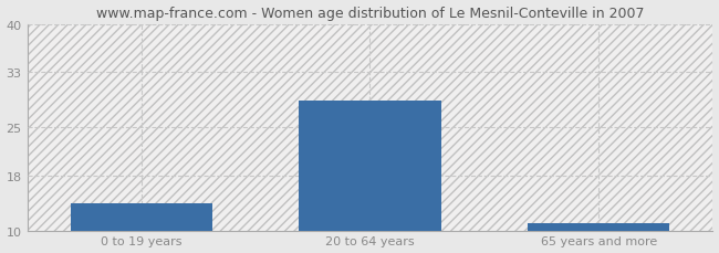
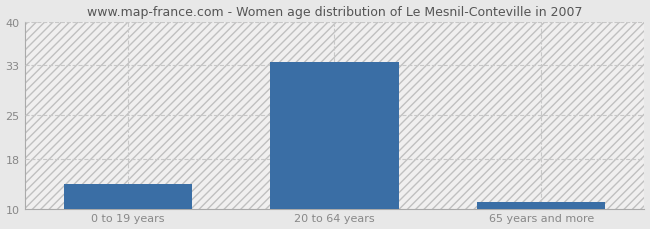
20 to 64 years: 28.8 -> 33.5
